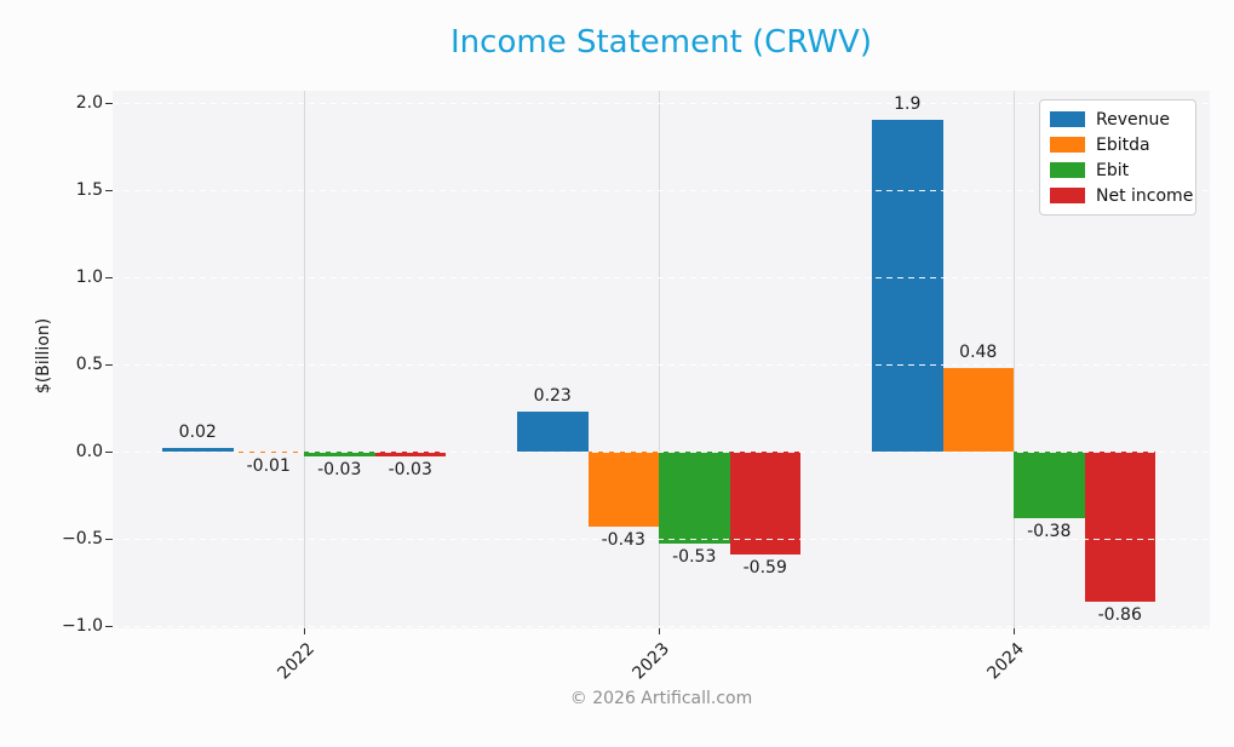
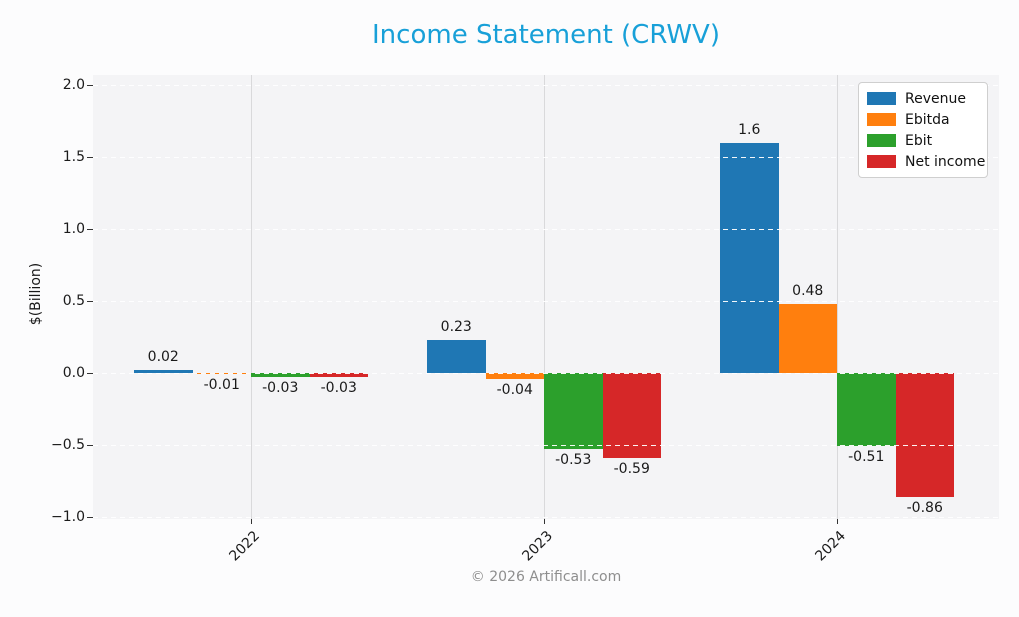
Ebitda/2023: -0.43 -> -0.04
Revenue/2024: 1.9 -> 1.6
Ebit/2024: -0.38 -> -0.51
